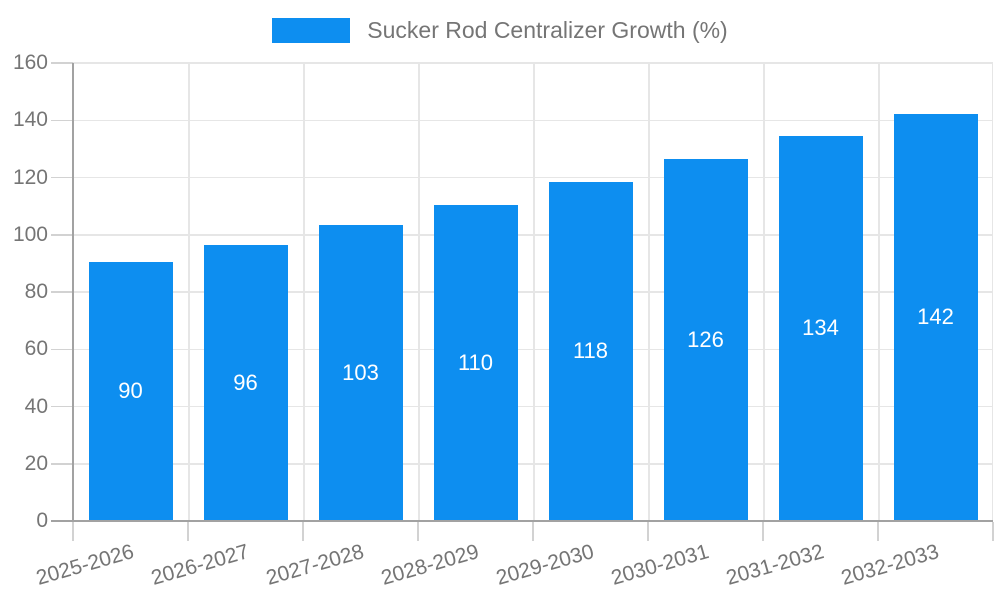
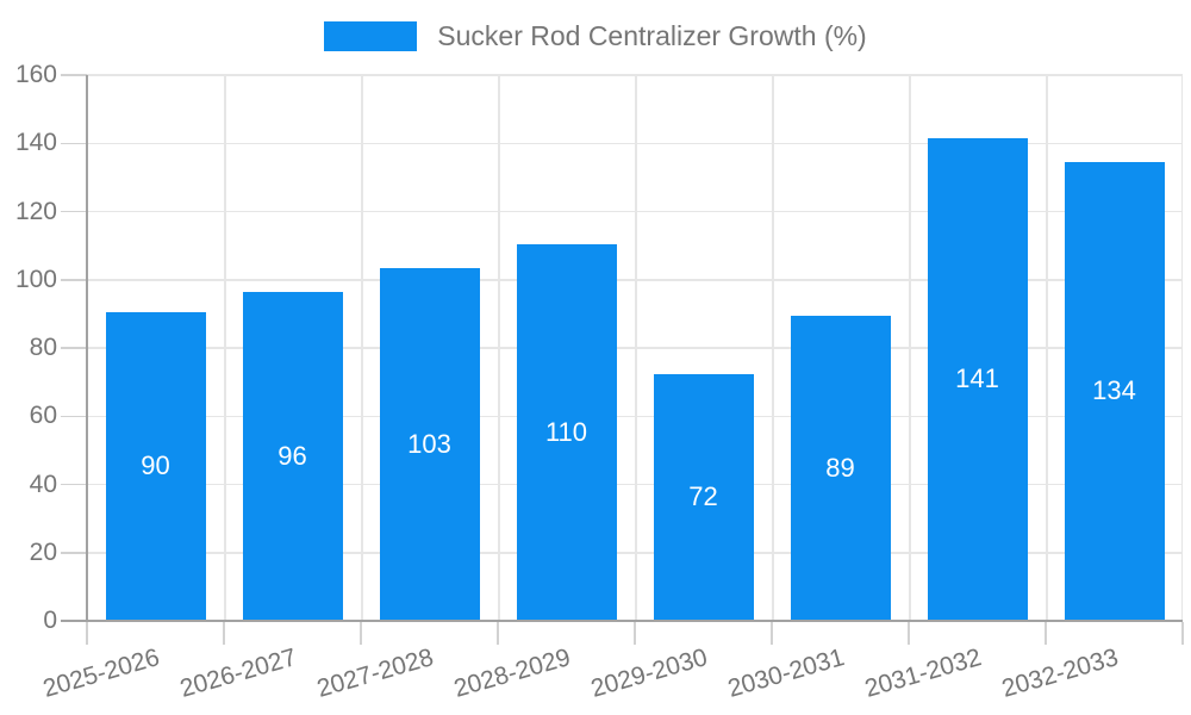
2029-2030: 118 -> 72
2030-2031: 126 -> 89
2031-2032: 134 -> 141
2032-2033: 142 -> 134
